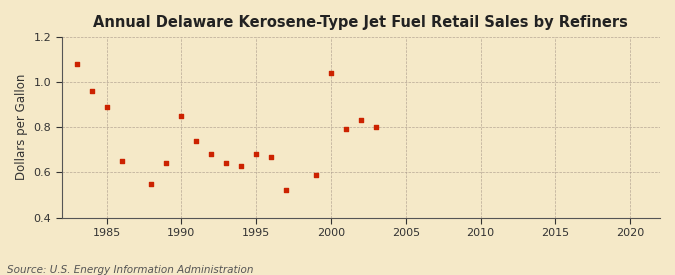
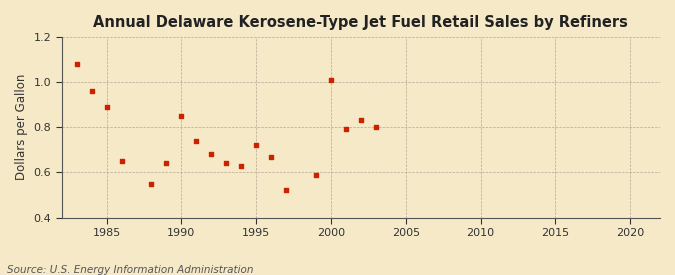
1995: 0.68 -> 0.72
2000: 1.04 -> 1.01
